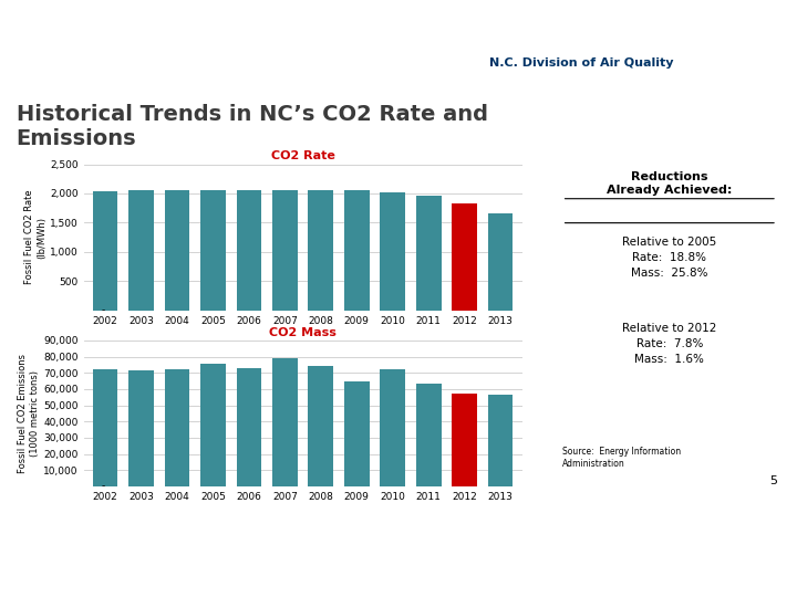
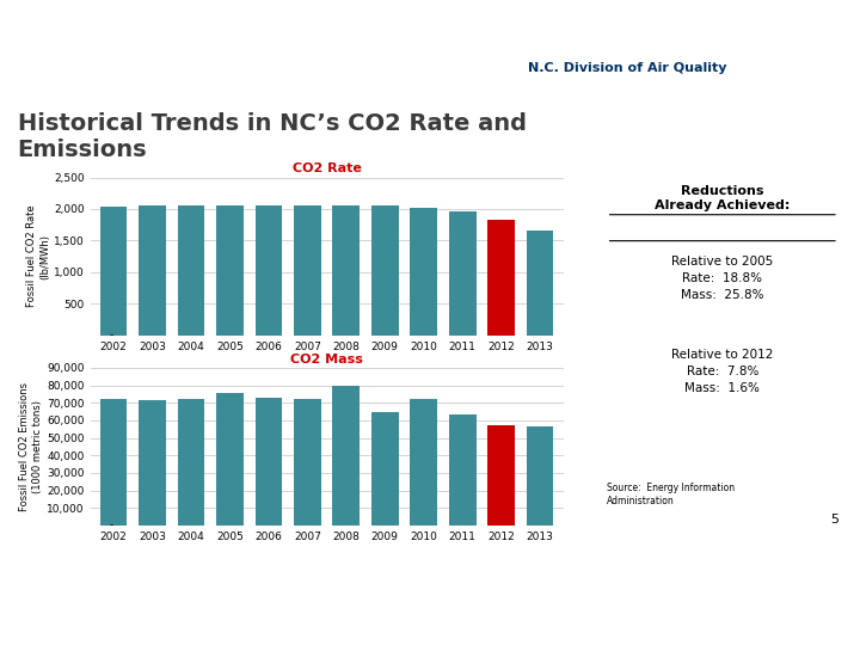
CO2 Mass/2007: 79,000 -> 72,000
CO2 Mass/2008: 74,000 -> 80,000
